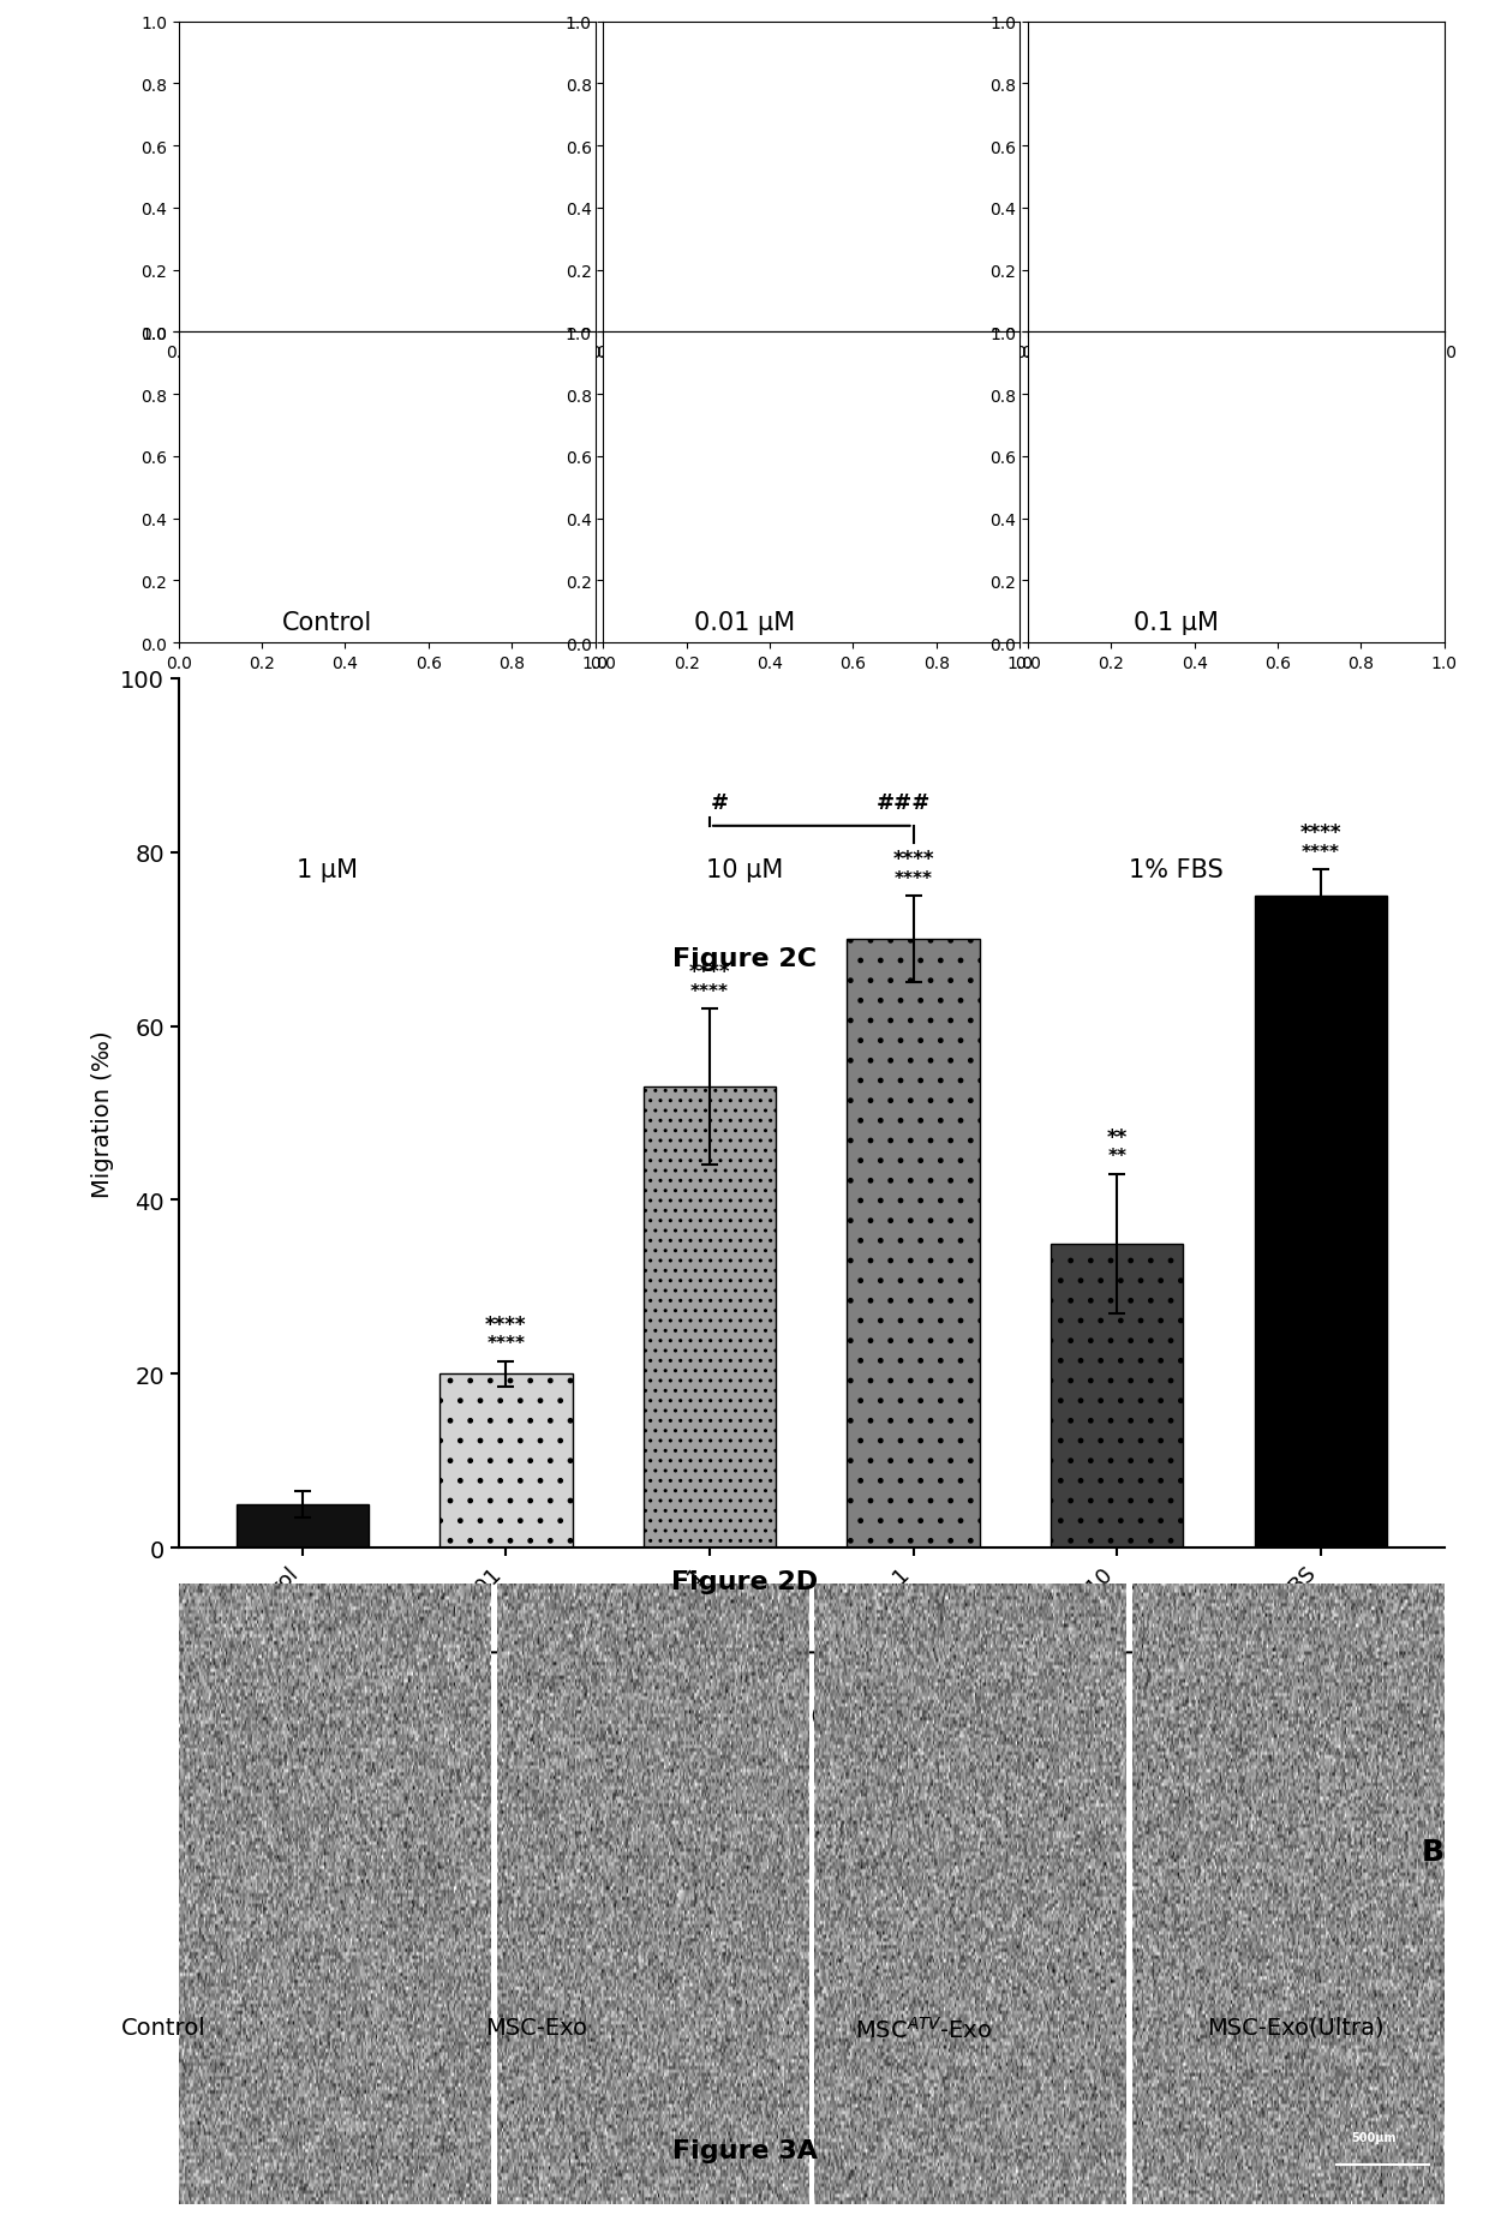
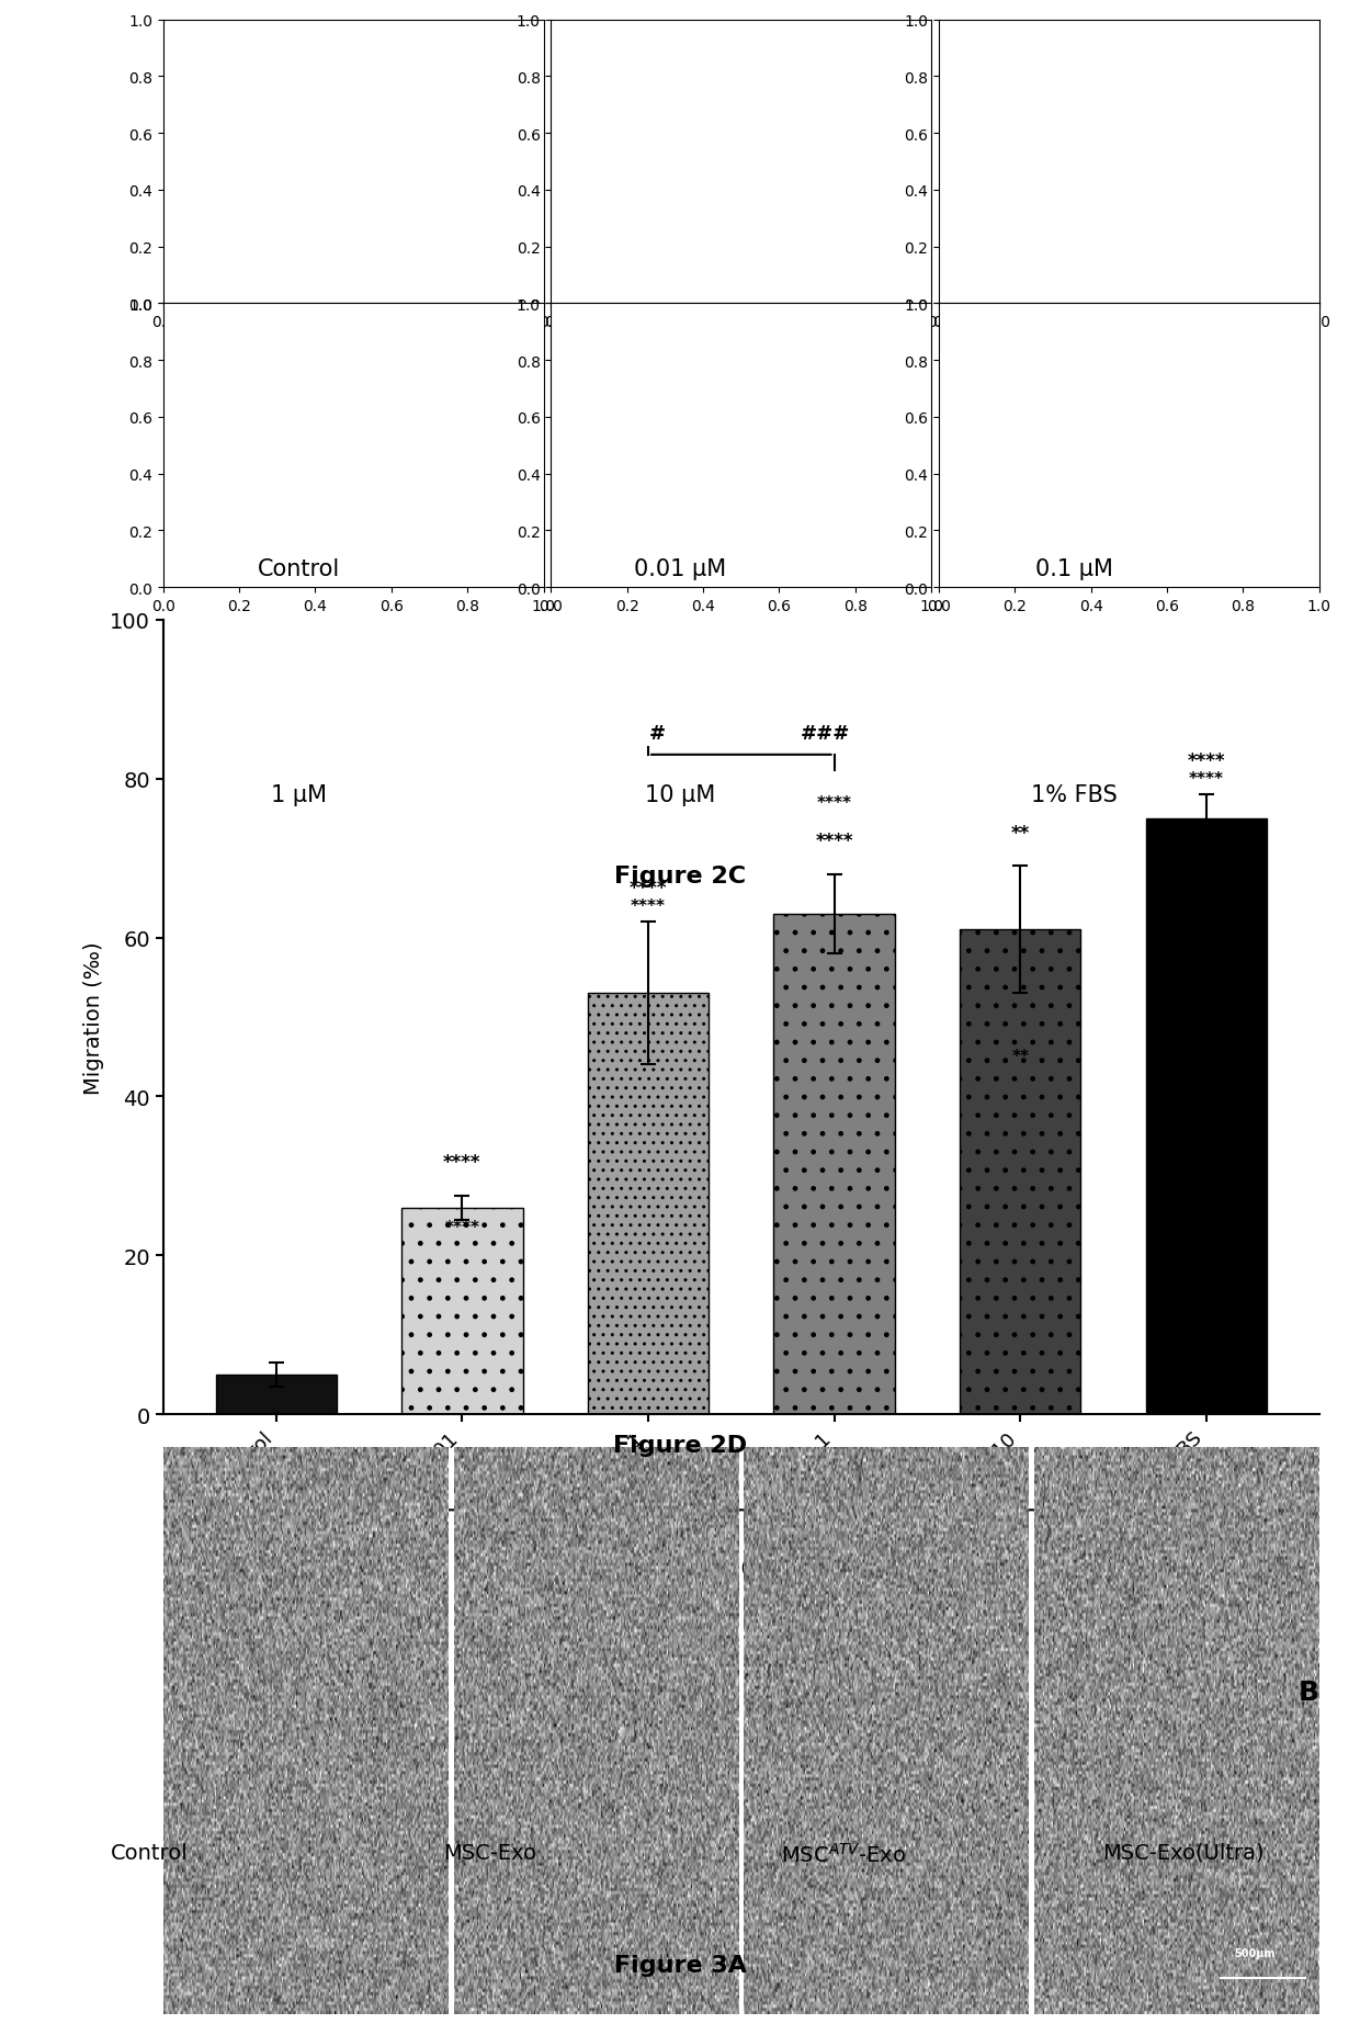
0.01: 20 -> 26
1: 70 -> 63
10: 35 -> 61
